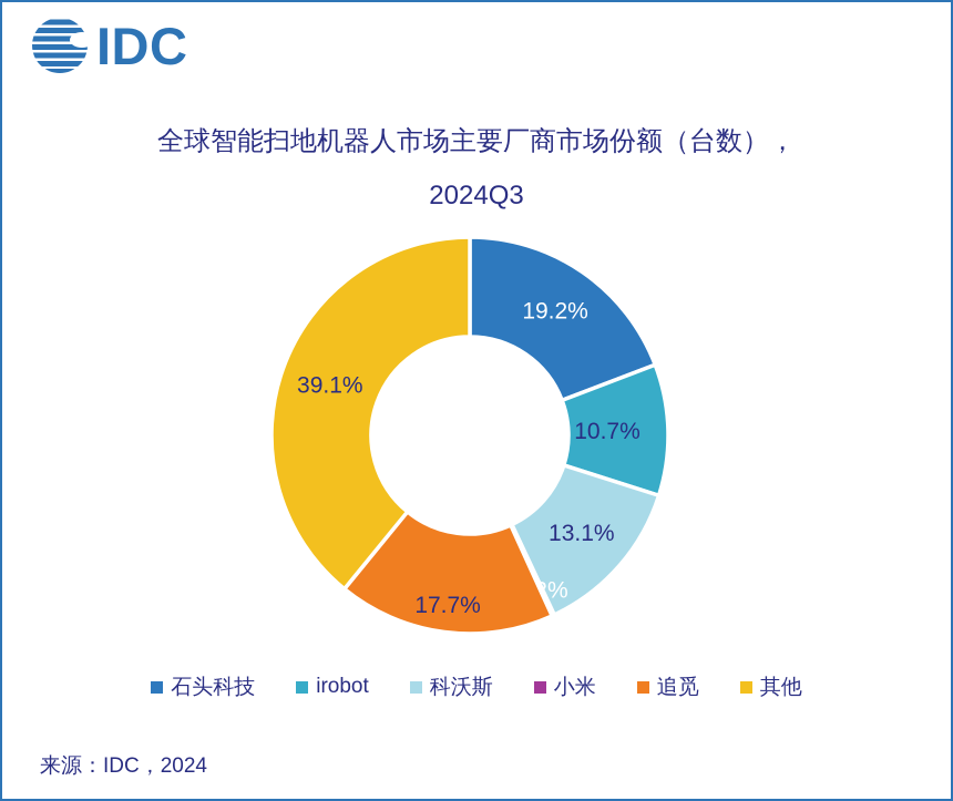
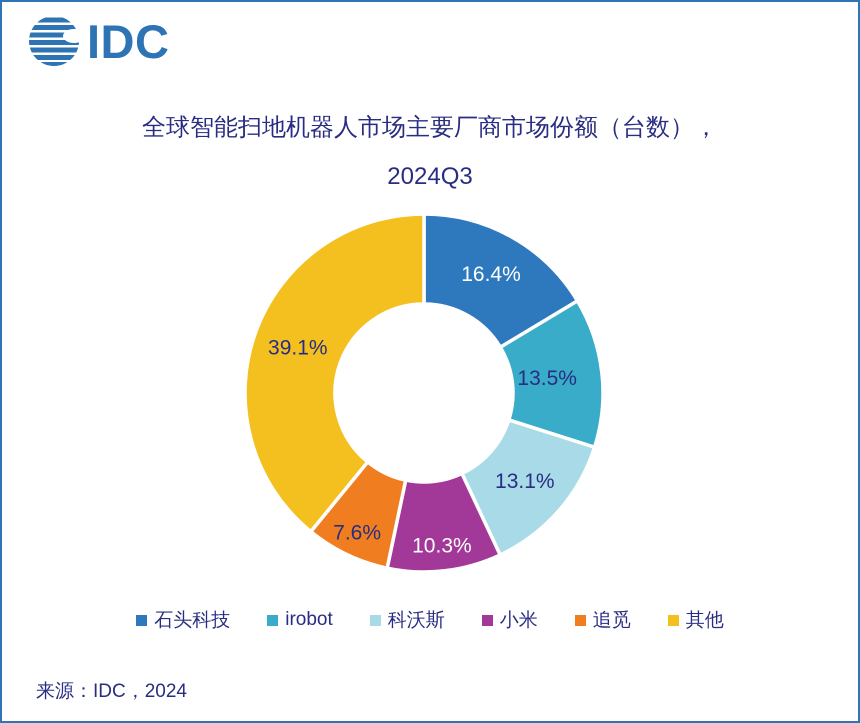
石头科技: 19.2% -> 16.4%
irobot: 10.7% -> 13.5%
小米: 0.2% -> 10.3%
追觅: 17.7% -> 7.6%
